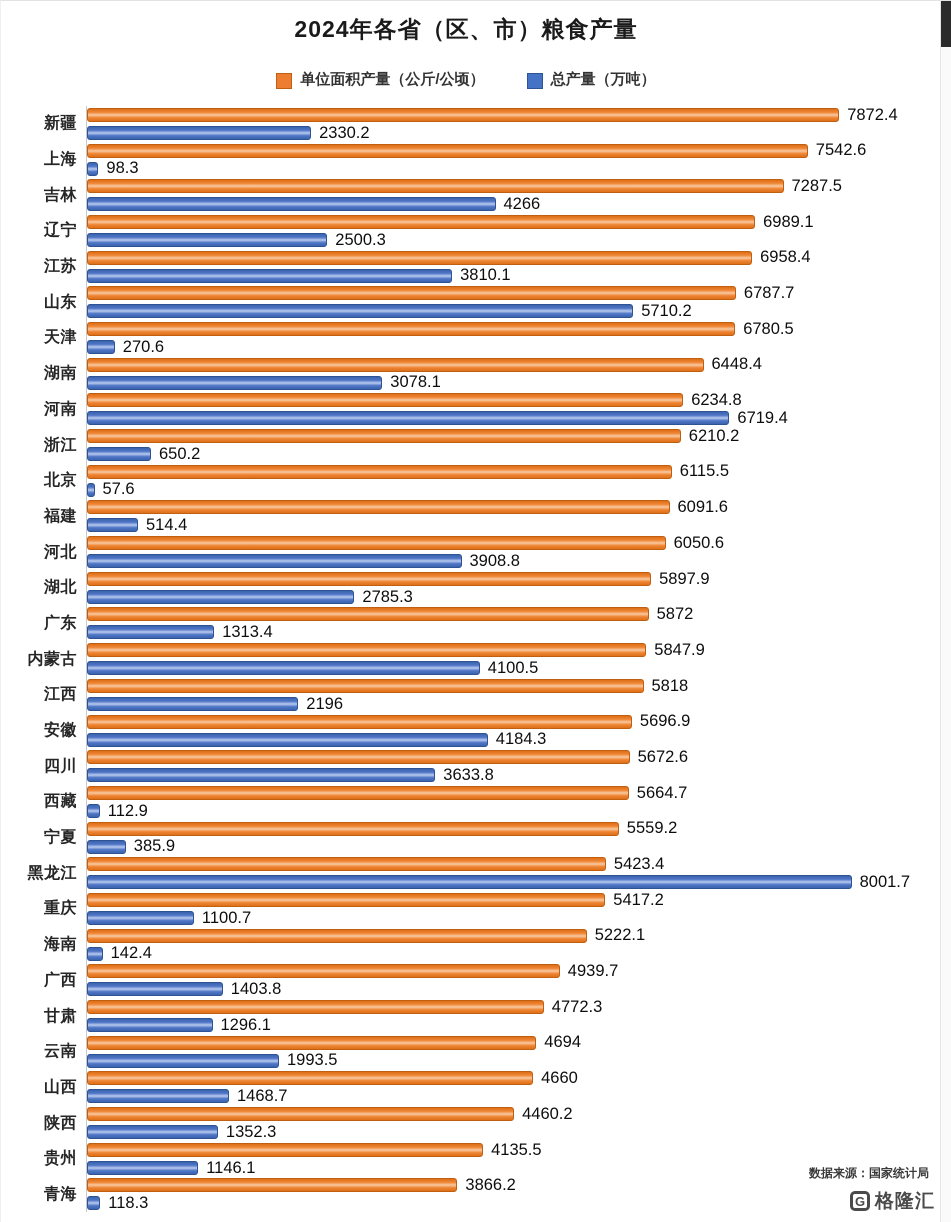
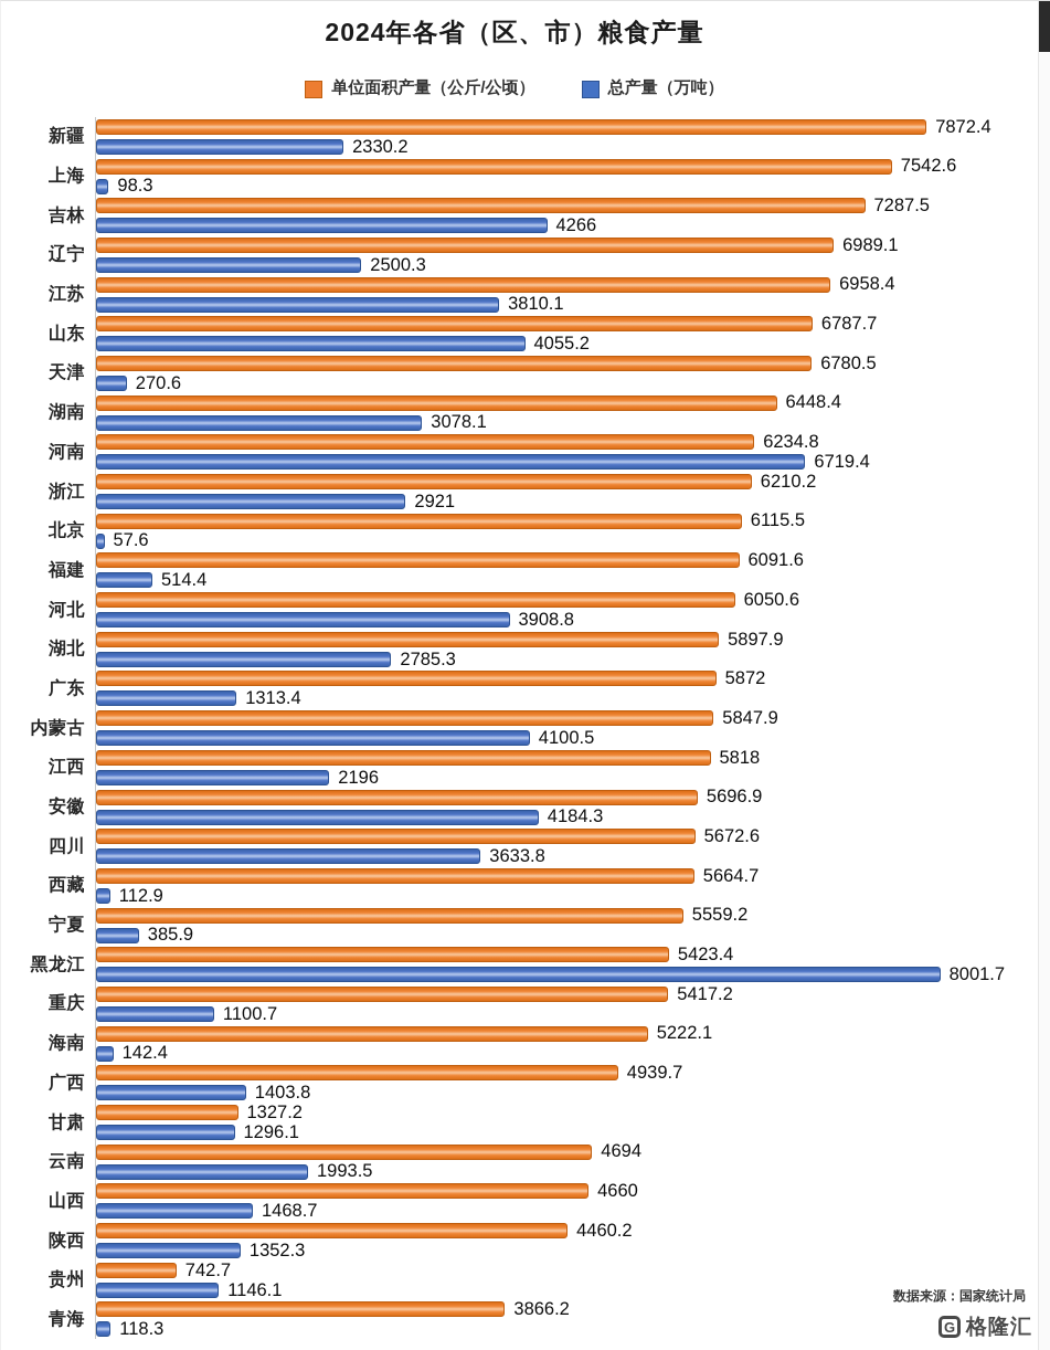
总产量（万吨）/山东: 5710.2 -> 4055.2
总产量（万吨）/浙江: 650.2 -> 2921
单位面积产量（公斤/公顷）/甘肃: 4772.3 -> 1327.2
单位面积产量（公斤/公顷）/贵州: 4135.5 -> 742.7
